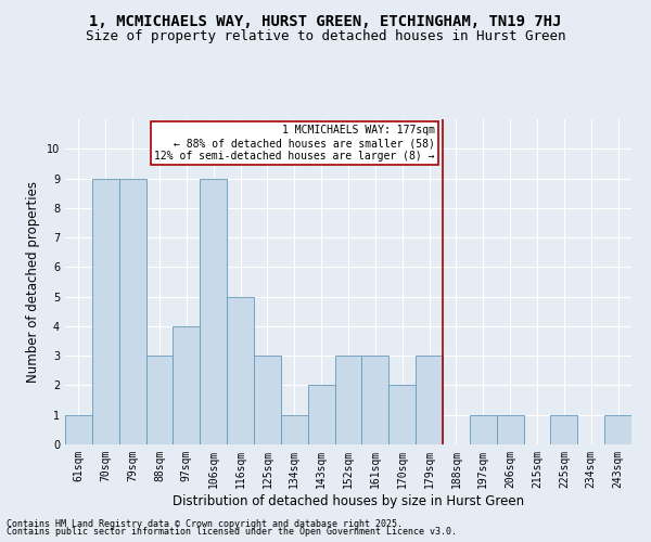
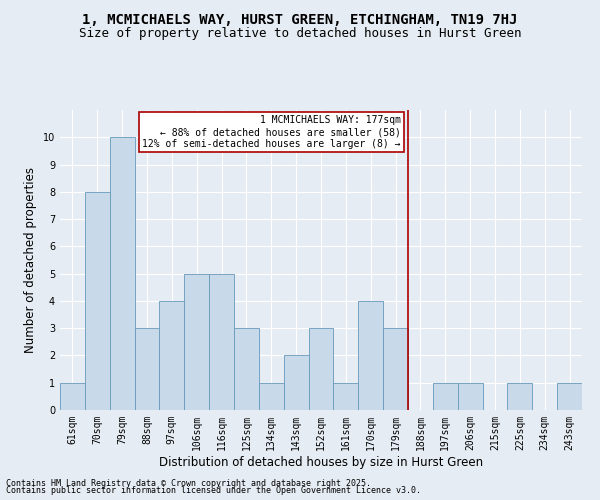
70sqm: 9 -> 8
79sqm: 9 -> 10
106sqm: 9 -> 5
161sqm: 3 -> 1
170sqm: 2 -> 4
